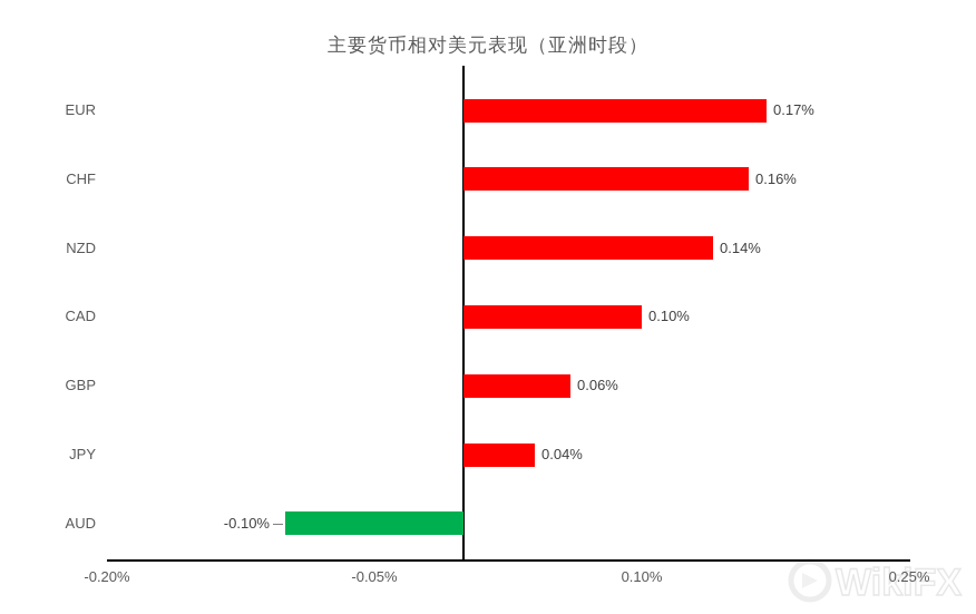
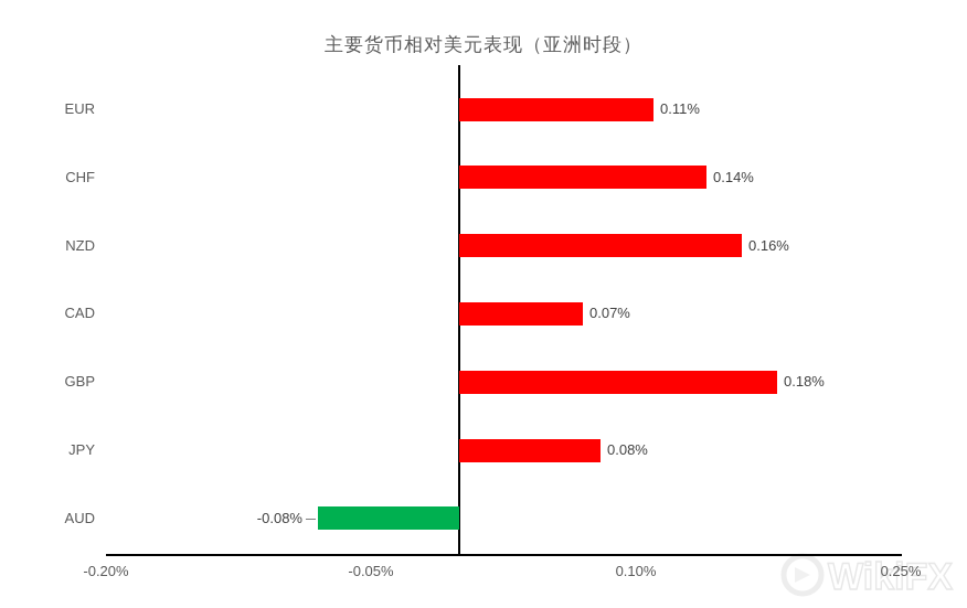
EUR: 0.17% -> 0.11%
CHF: 0.16% -> 0.14%
NZD: 0.14% -> 0.16%
CAD: 0.10% -> 0.07%
GBP: 0.06% -> 0.18%
JPY: 0.04% -> 0.08%
AUD: -0.10% -> -0.08%
